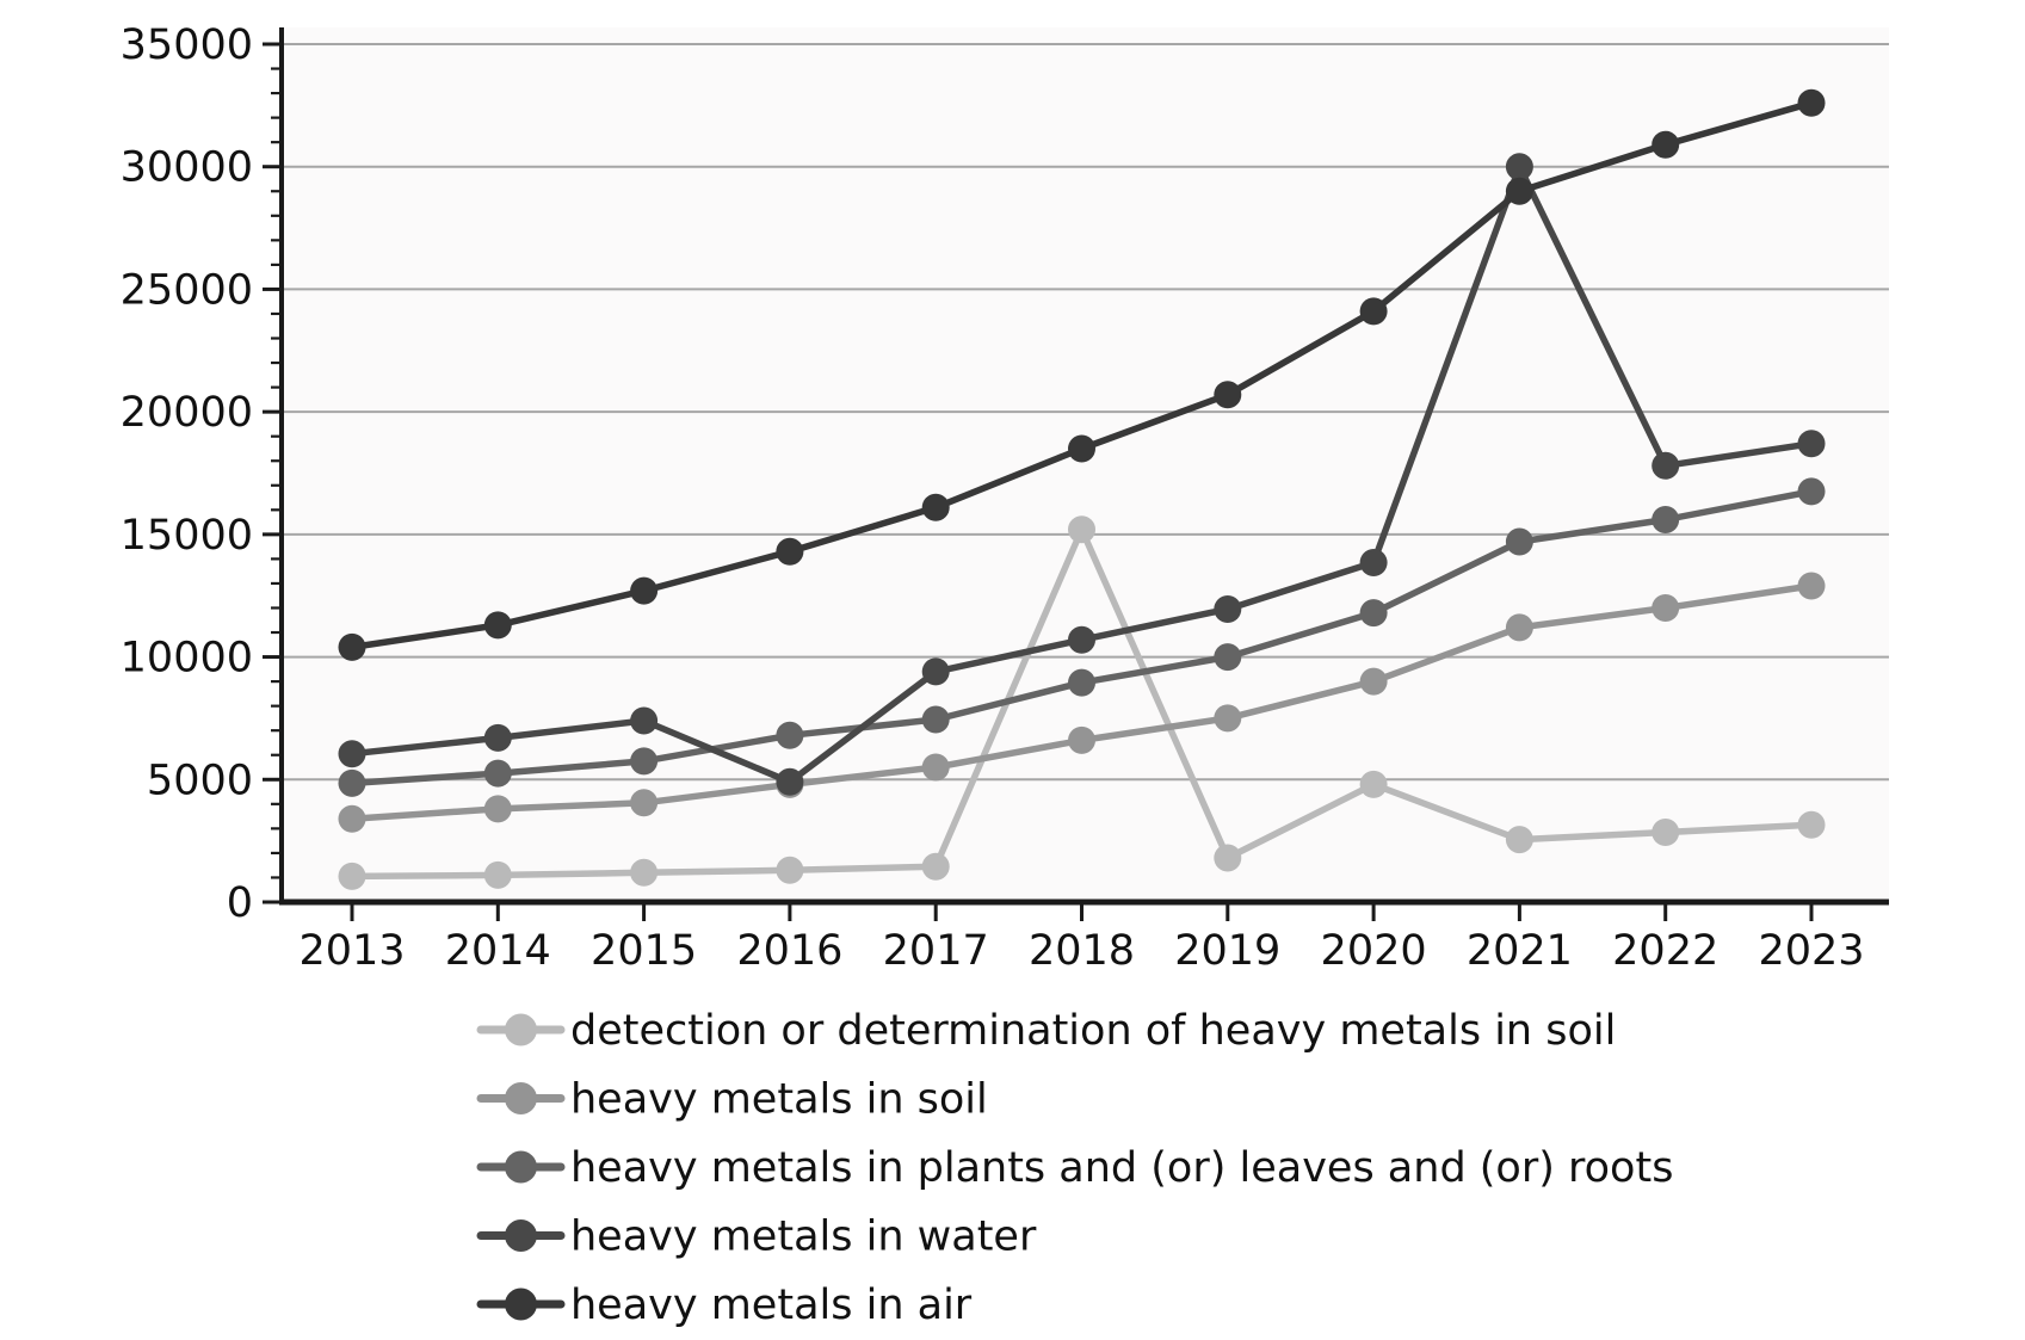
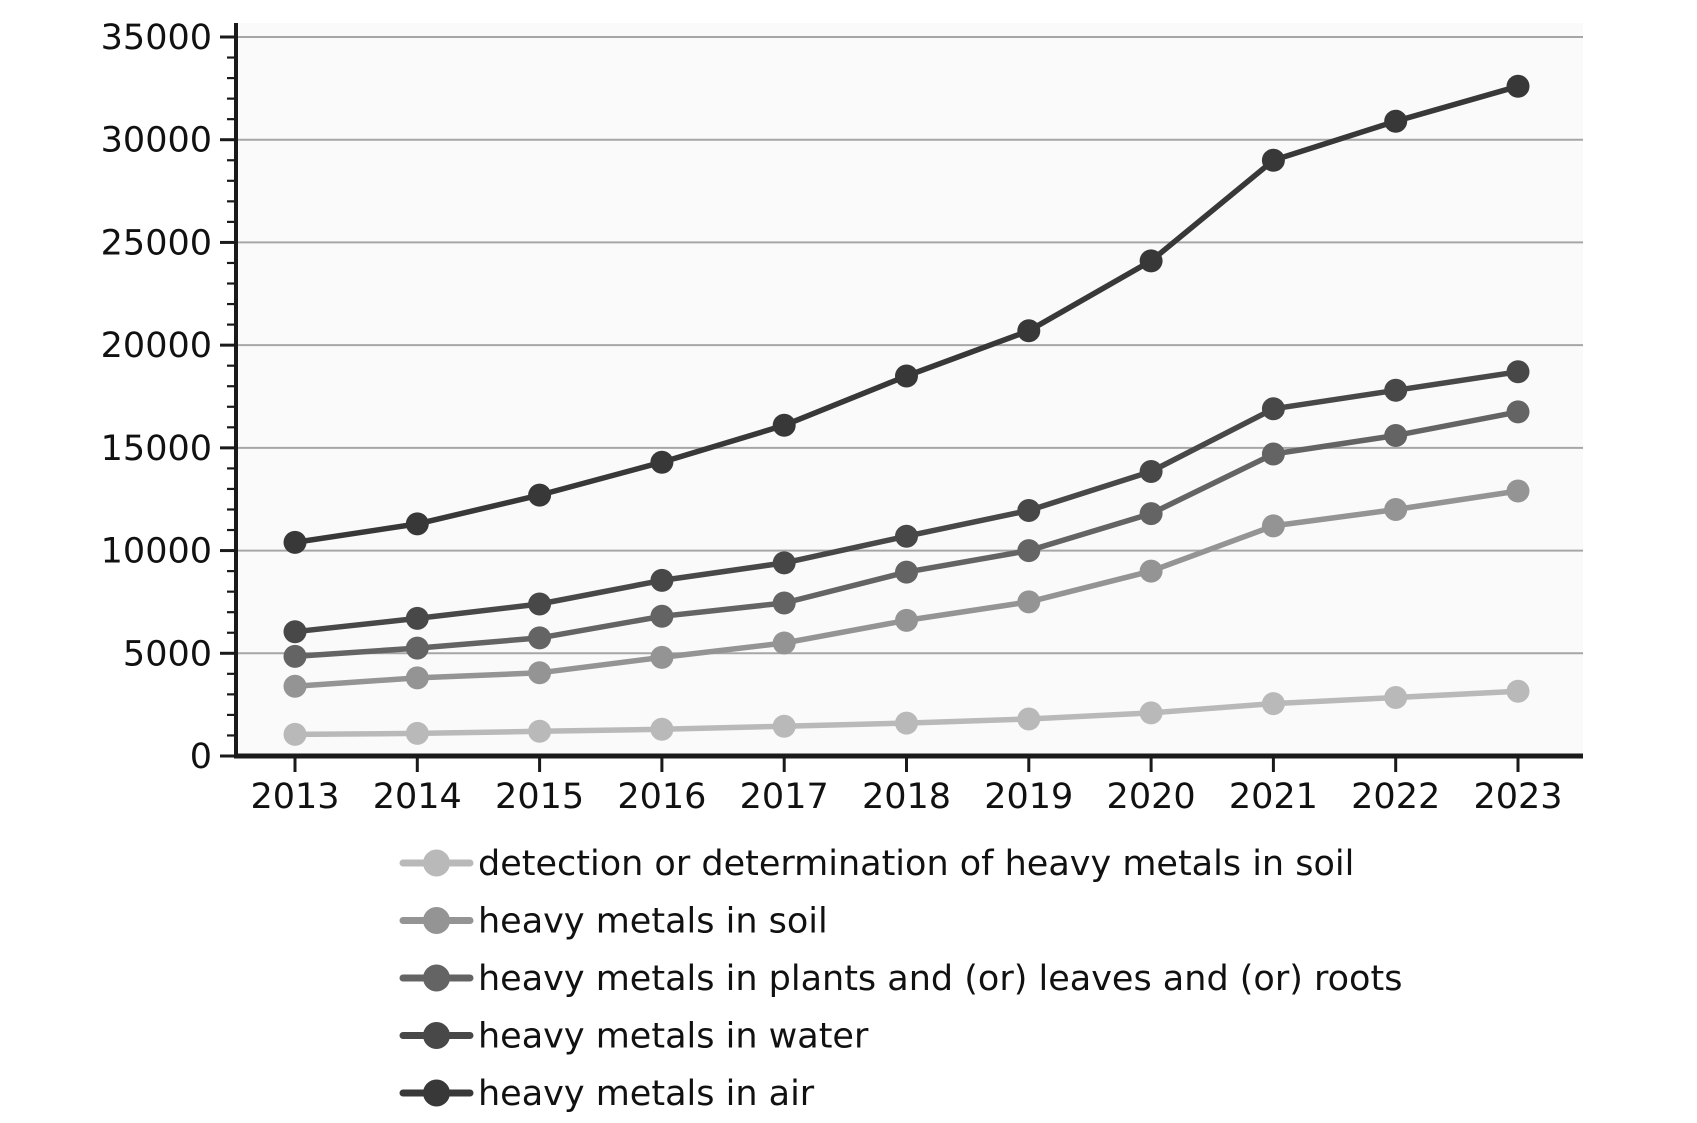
heavy metals in water/2016: 4900 -> 8600
detection or determination of heavy metals in soil/2018: 15200 -> 1600
detection or determination of heavy metals in soil/2020: 4800 -> 2100
heavy metals in water/2021: 30000 -> 16900
